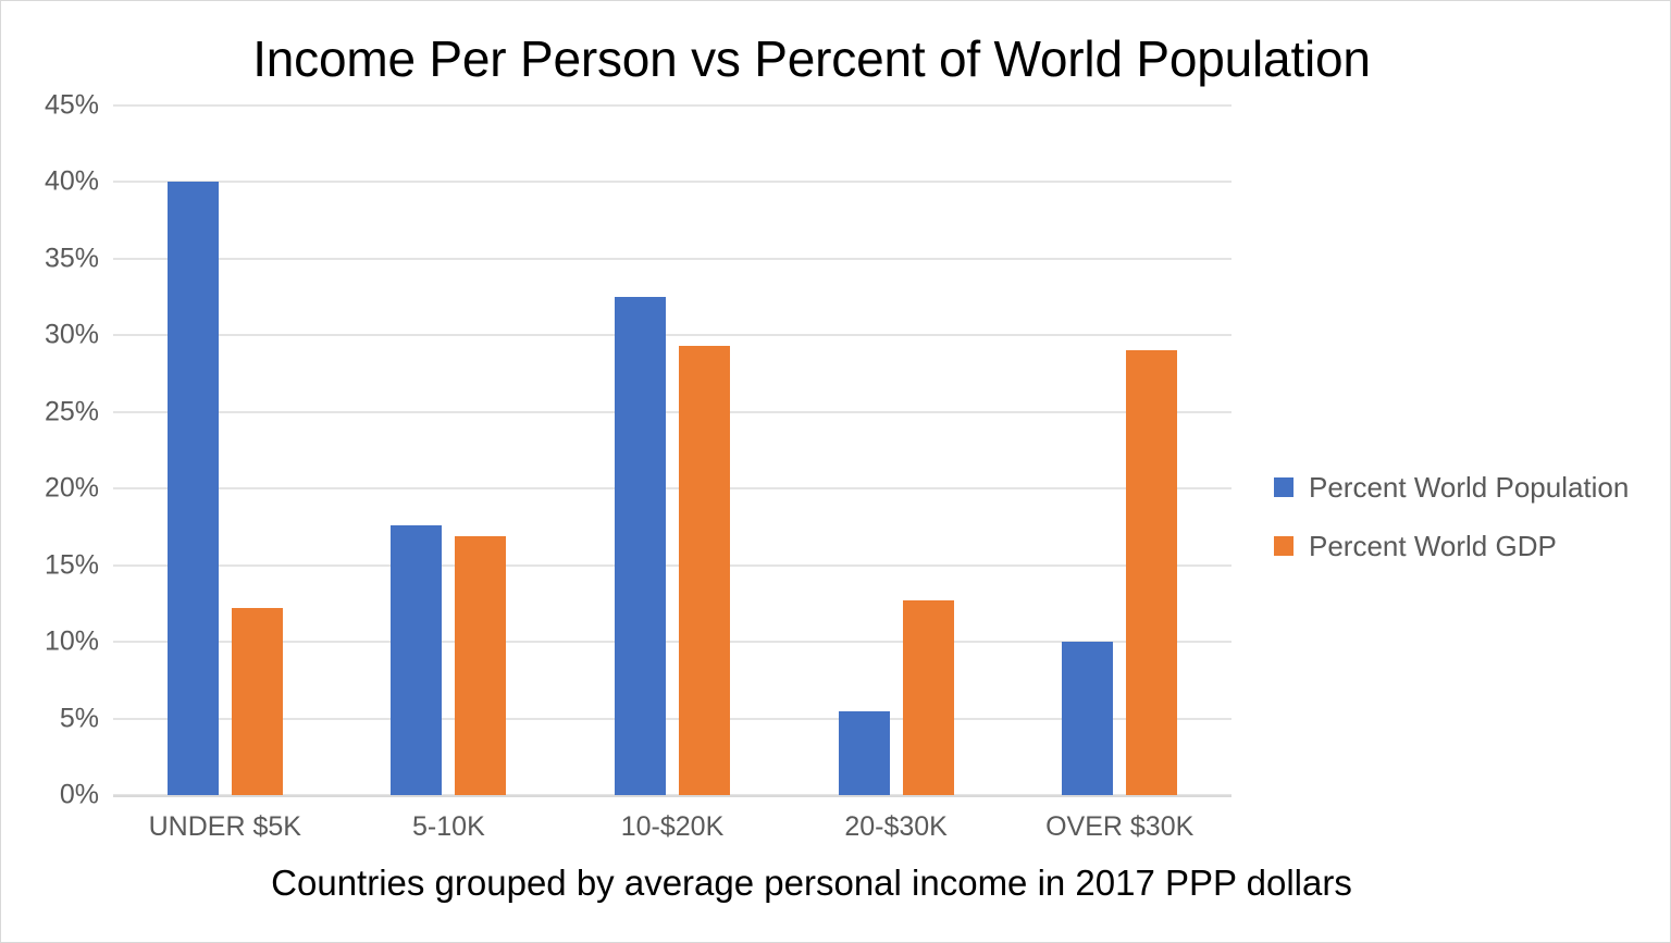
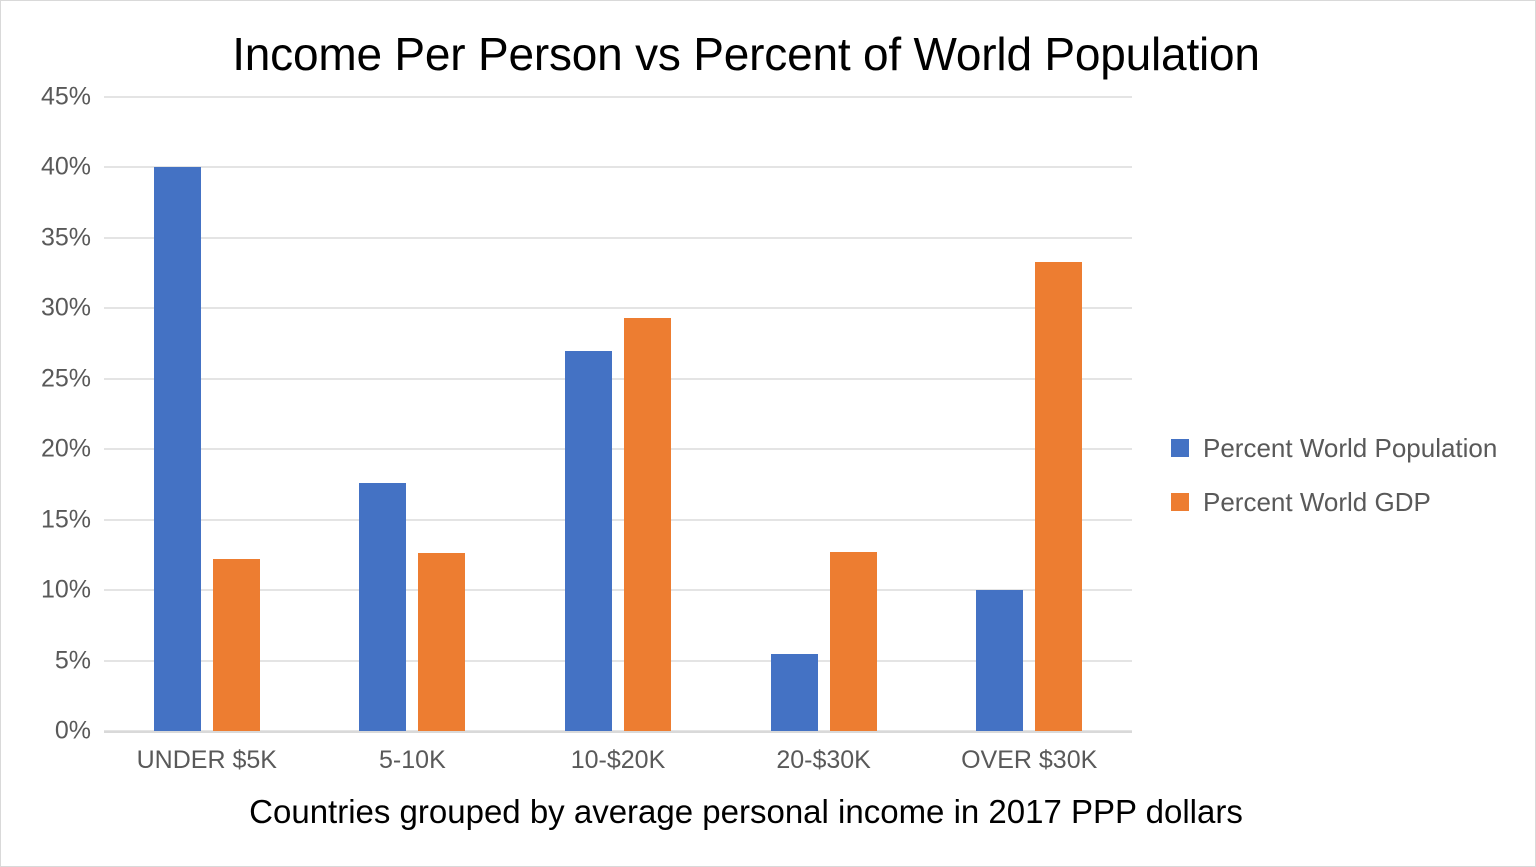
Percent World GDP/5-10K: 16.9% -> 12.6%
Percent World Population/10-$20K: 32.5% -> 27.0%
Percent World GDP/OVER $30K: 29.0% -> 33.3%
